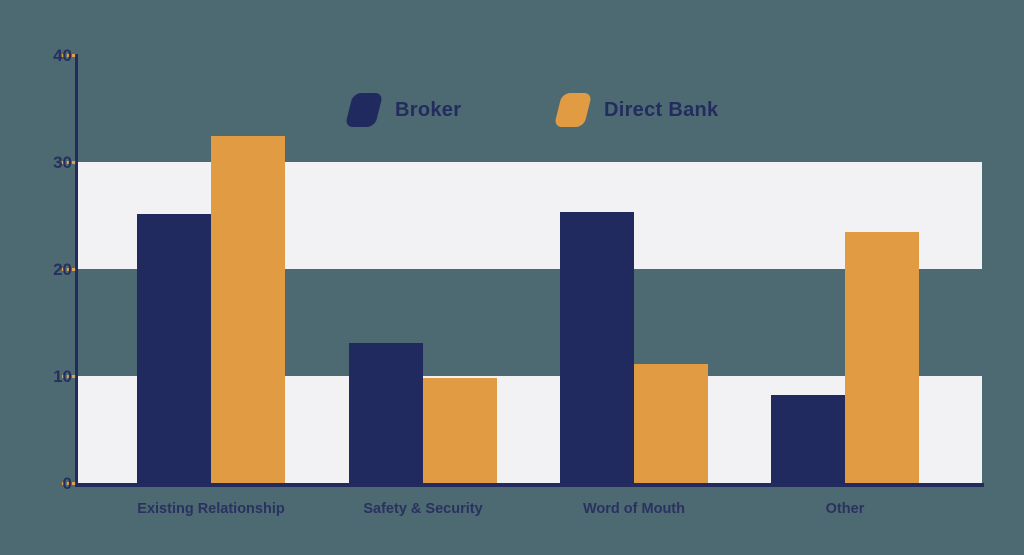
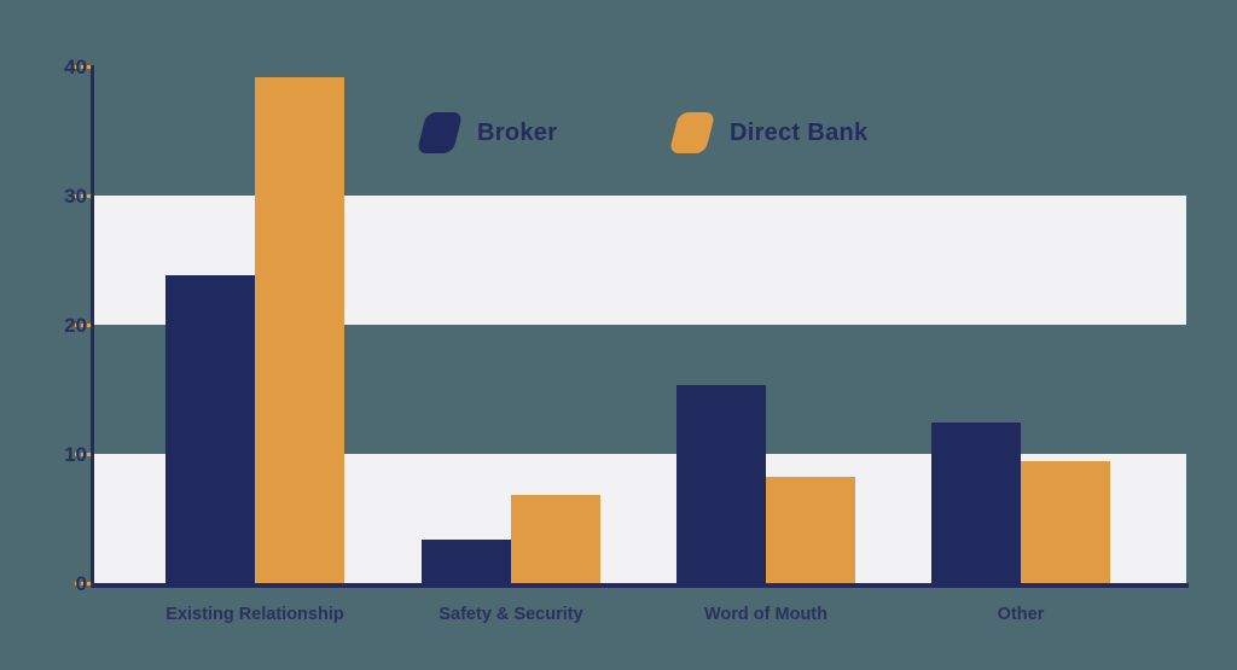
Broker/Existing Relationship: 25.1 -> 23.8
Direct Bank/Existing Relationship: 32.4 -> 39.2
Broker/Safety & Security: 13.1 -> 3.4
Direct Bank/Safety & Security: 9.8 -> 6.8
Broker/Word of Mouth: 25.3 -> 15.3
Direct Bank/Word of Mouth: 11.1 -> 8.2
Broker/Other: 8.2 -> 12.4
Direct Bank/Other: 23.5 -> 9.4
